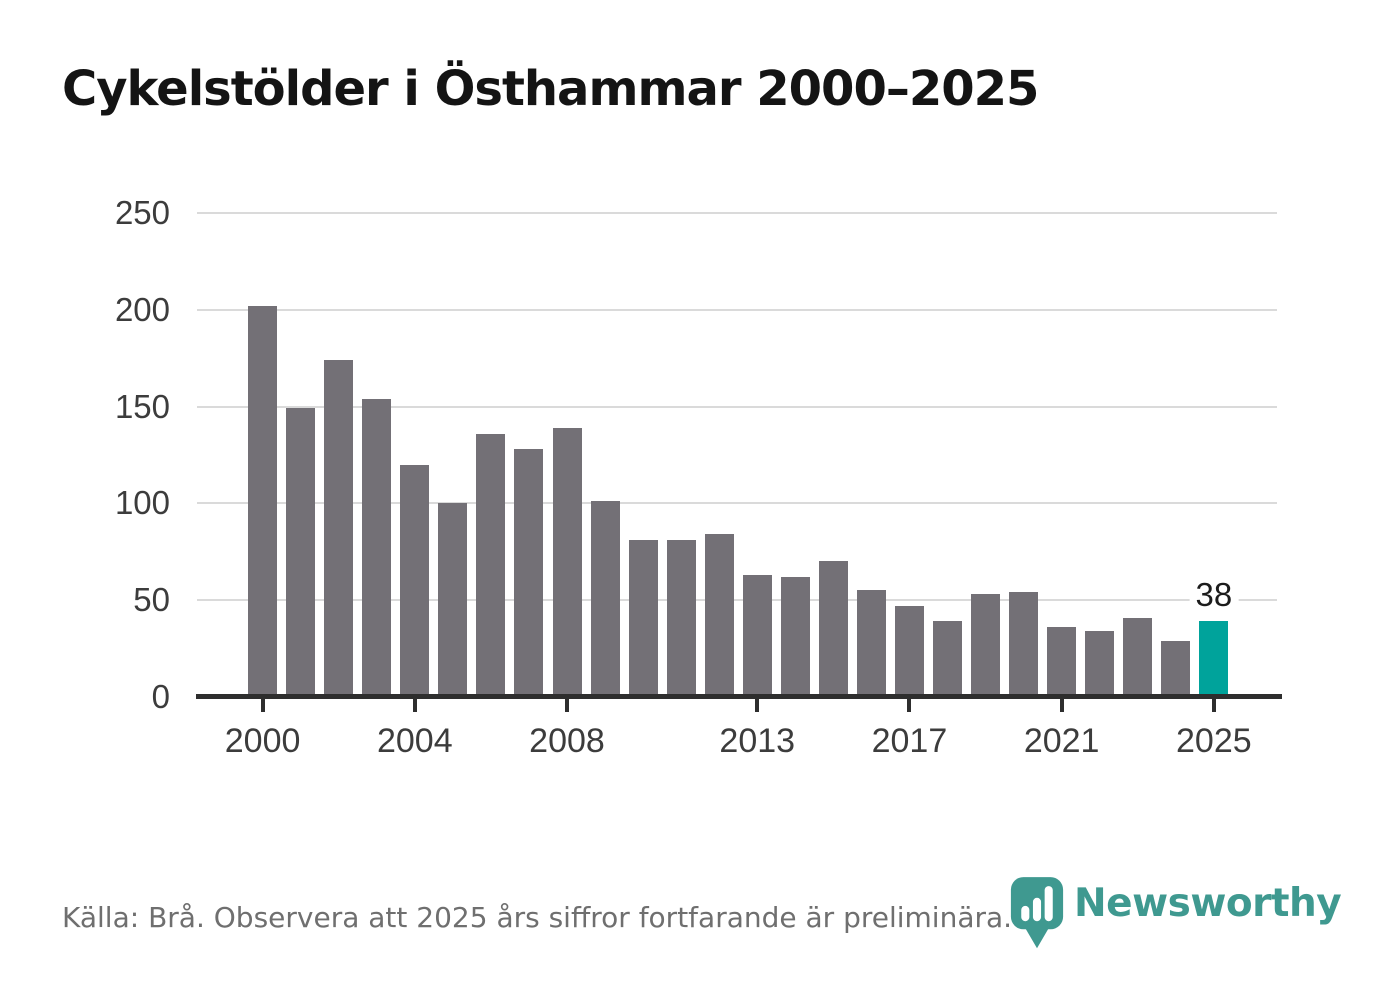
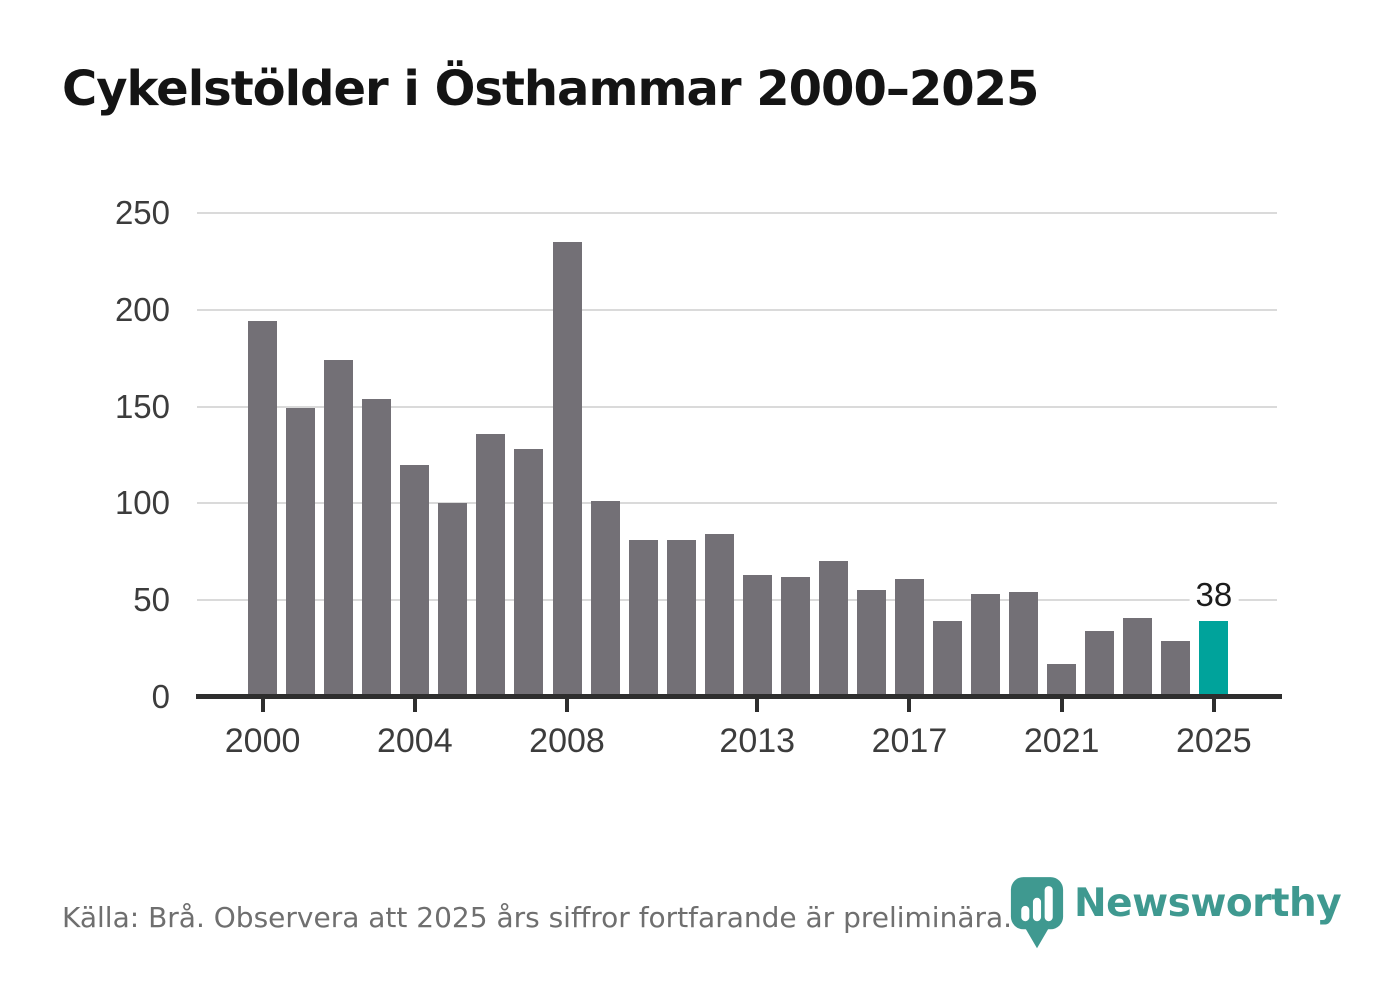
2000: 201 -> 193
2008: 138 -> 234
2017: 46 -> 60
2021: 35 -> 16
